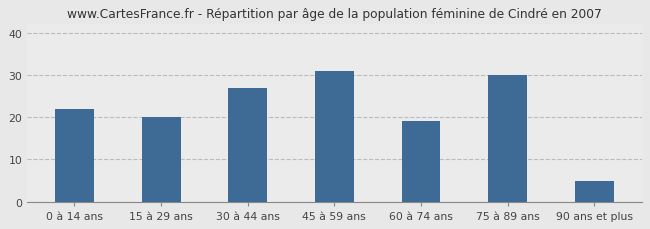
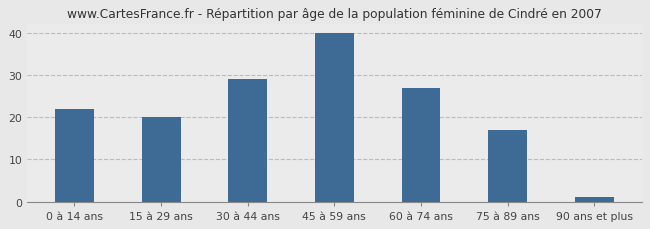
30 à 44 ans: 27 -> 29
45 à 59 ans: 31 -> 40
60 à 74 ans: 19 -> 27
75 à 89 ans: 30 -> 17
90 ans et plus: 5 -> 1
